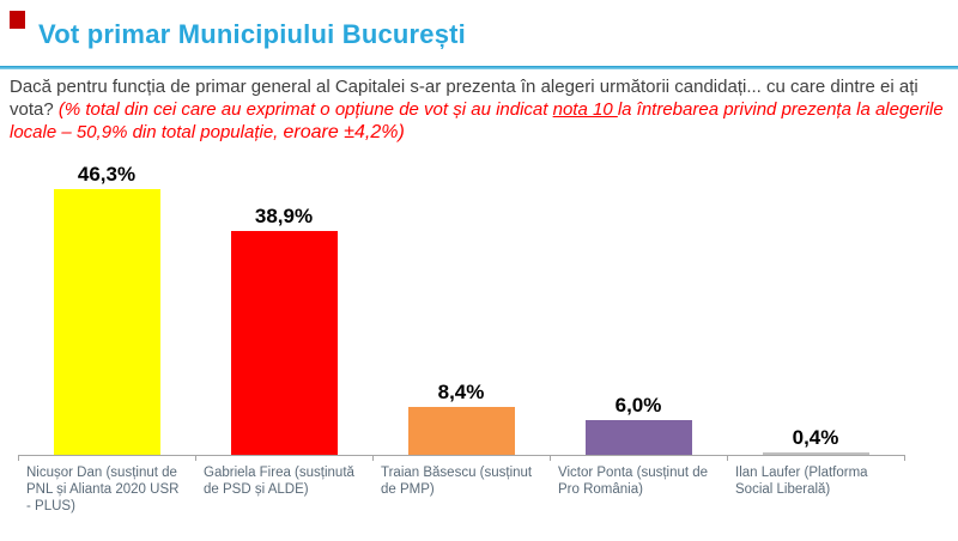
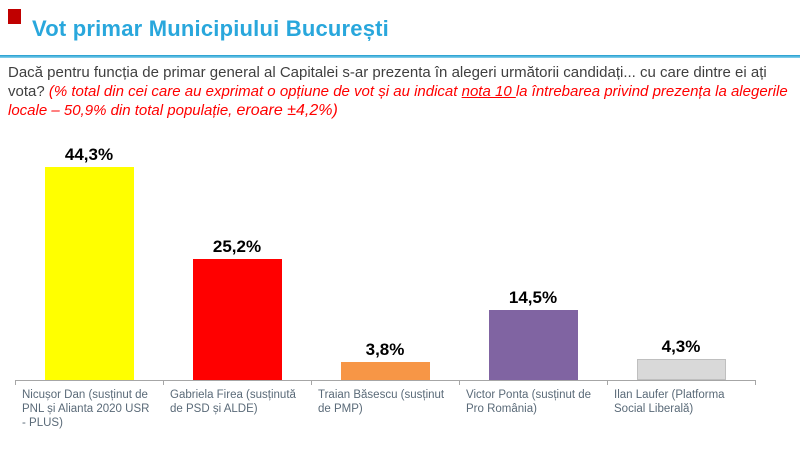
Nicușor Dan (susținut de PNL și Alianta 2020 USR - PLUS): 46,3% -> 44,3%
Gabriela Firea (susținută de PSD și ALDE): 38,9% -> 25,2%
Traian Băsescu (susținut de PMP): 8,4% -> 3,8%
Victor Ponta (susținut de Pro România): 6,0% -> 14,5%
Ilan Laufer (Platforma Social Liberală): 0,4% -> 4,3%
